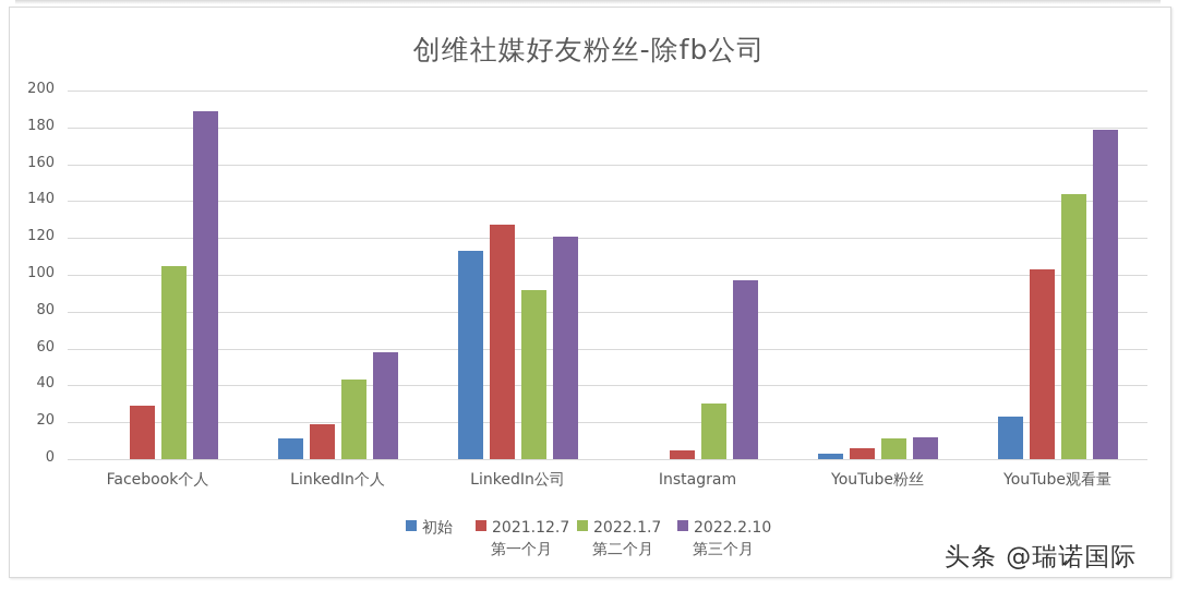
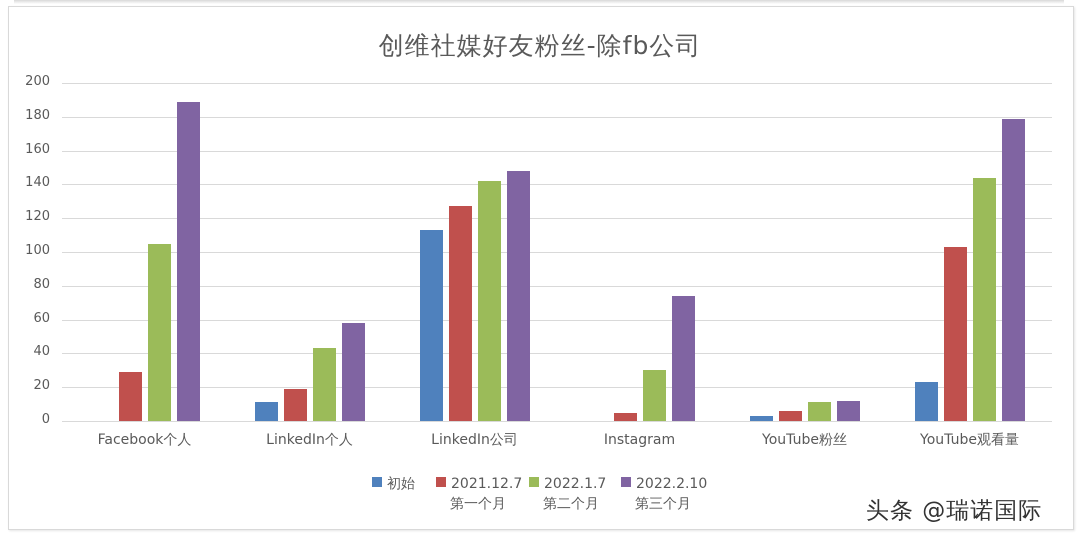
2022.1.7 第二个月/LinkedIn公司: 92 -> 142
2022.2.10 第三个月/LinkedIn公司: 121 -> 148
2022.2.10 第三个月/Instagram: 97 -> 74
